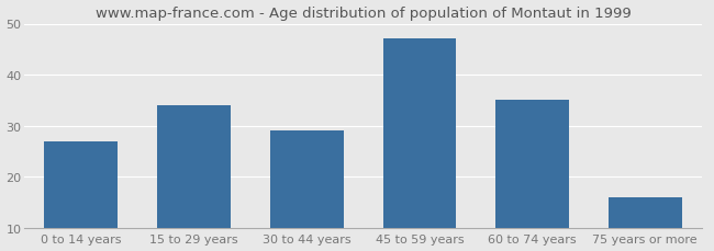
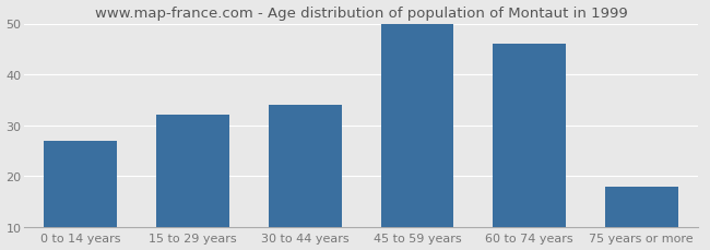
15 to 29 years: 34 -> 32
30 to 44 years: 29 -> 34
45 to 59 years: 47 -> 50
60 to 74 years: 35 -> 46
75 years or more: 16 -> 18
